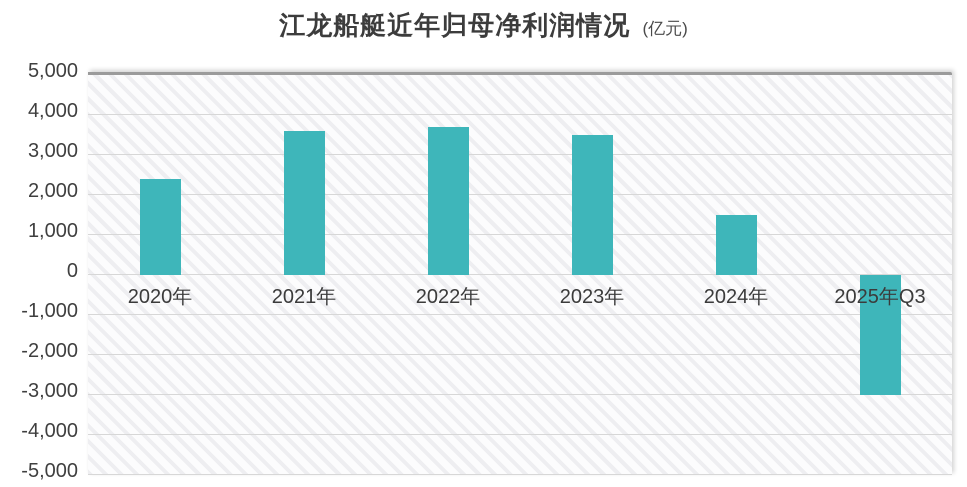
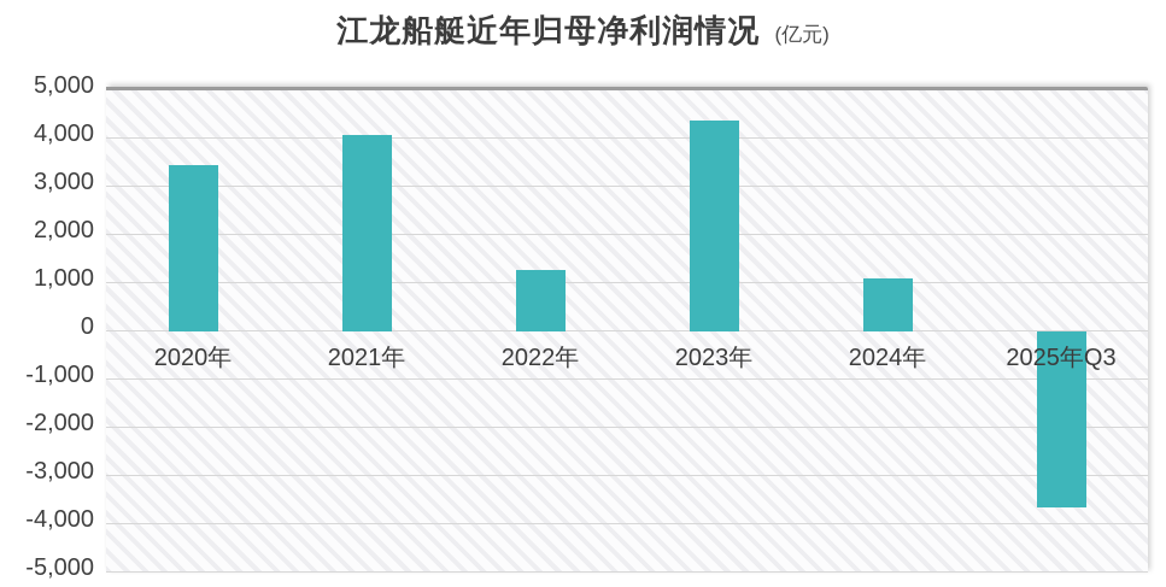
2020年: 2400 -> 3400
2021年: 3600 -> 4100
2022年: 3700 -> 1300
2023年: 3500 -> 4400
2024年: 1500 -> 1100
2025年Q3: -3000 -> -3600
